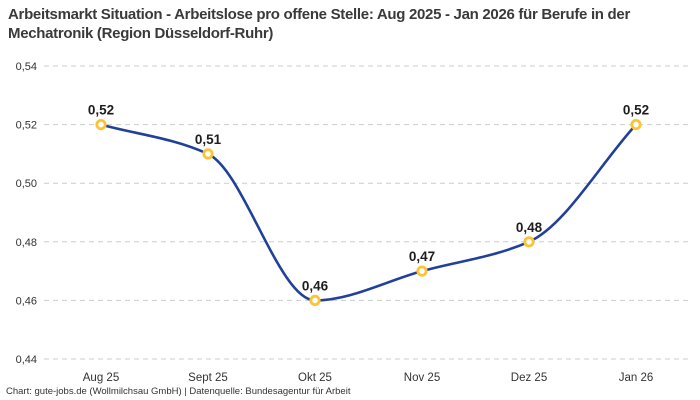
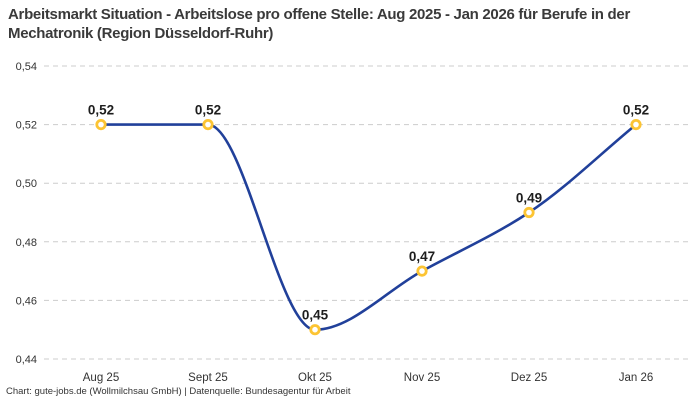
Sept 25: 0,51 -> 0,52
Okt 25: 0,46 -> 0,45
Dez 25: 0,48 -> 0,49
